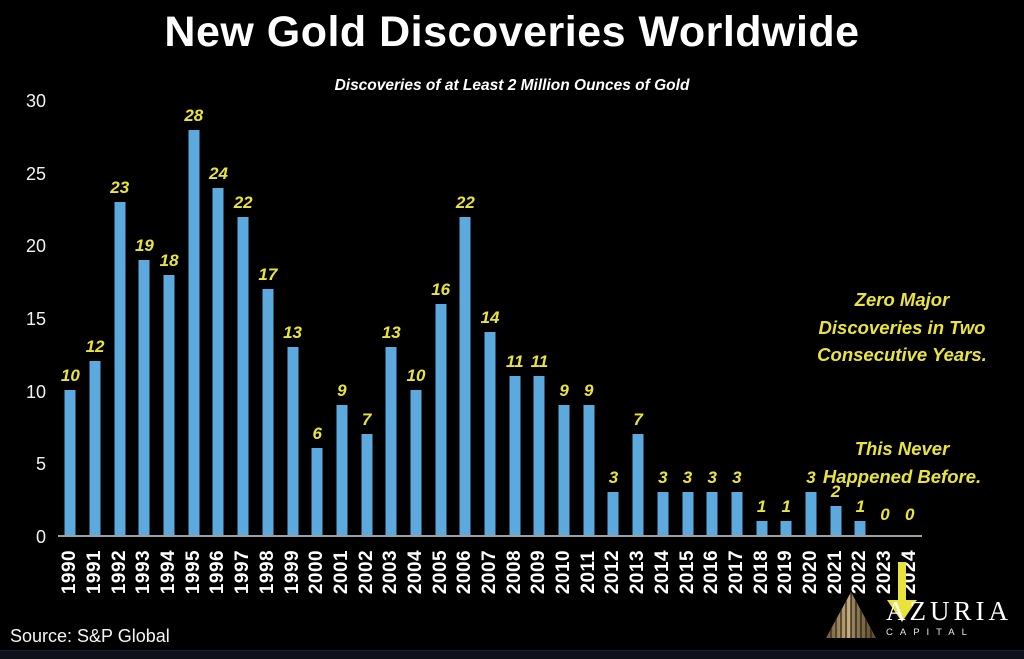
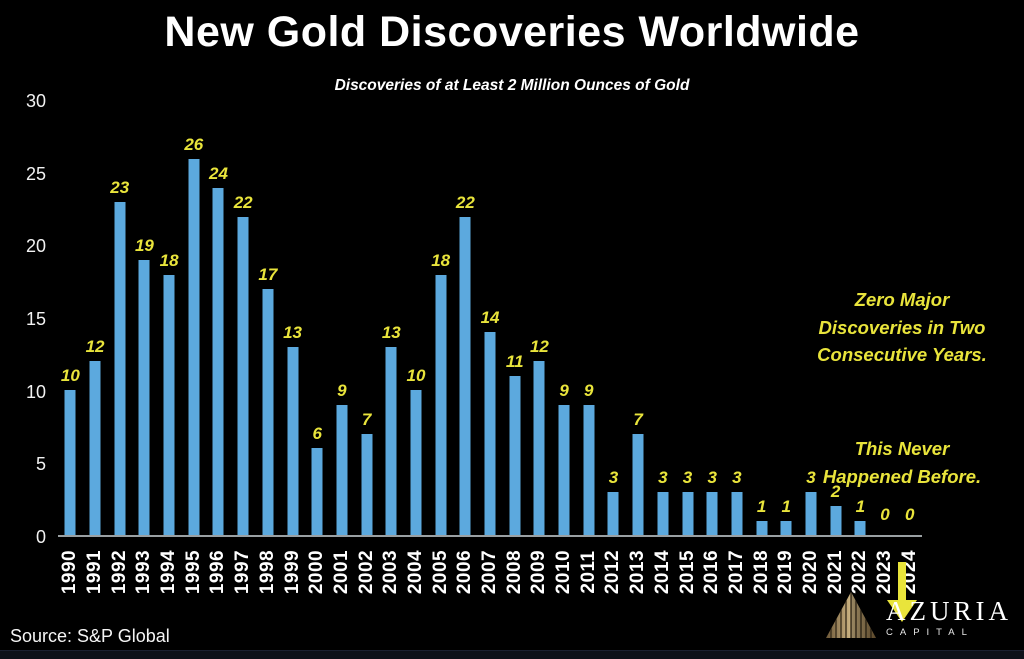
1995: 28 -> 26
2005: 16 -> 18
2009: 11 -> 12
